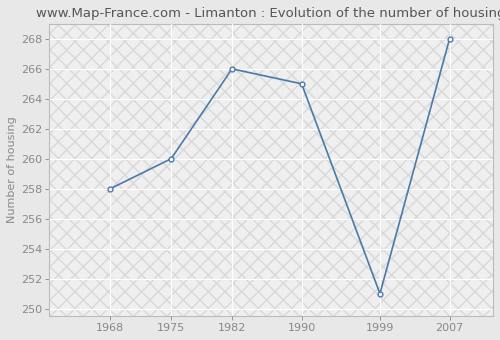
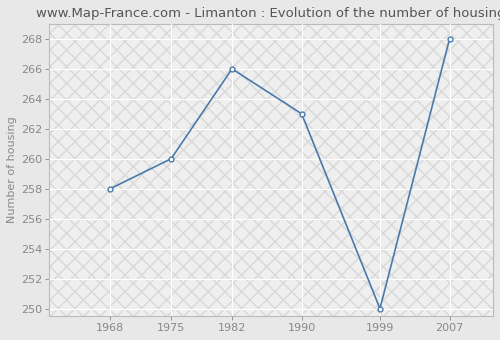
1990: 265 -> 263
1999: 251 -> 250
